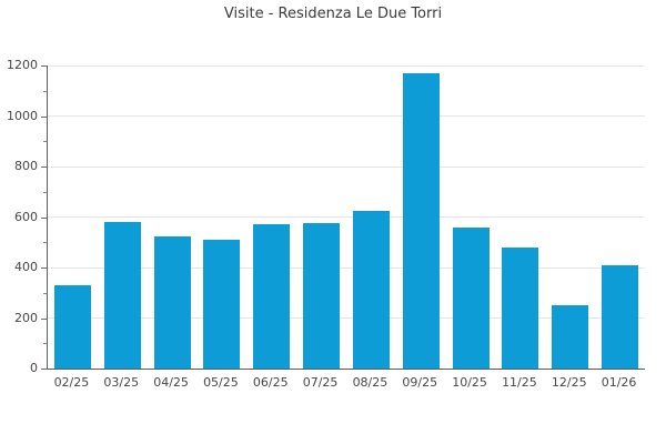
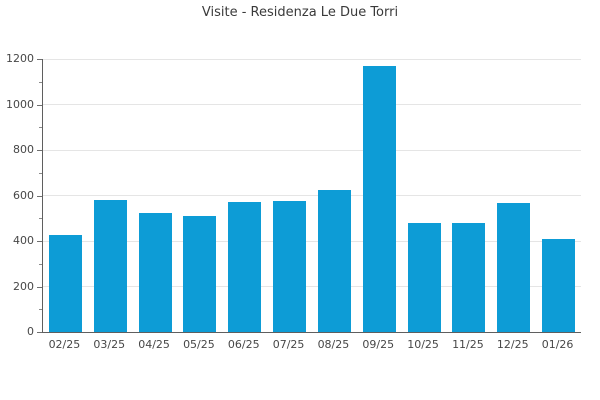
02/25: 330 -> 420
10/25: 560 -> 480
12/25: 250 -> 560
